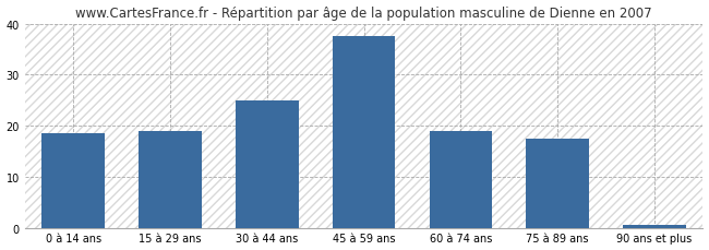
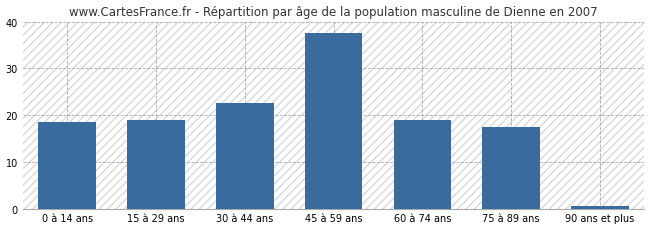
30 à 44 ans: 25.0 -> 22.5
